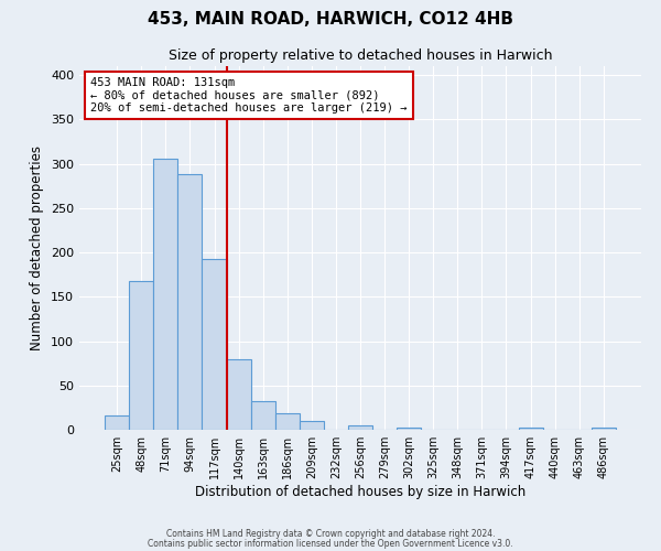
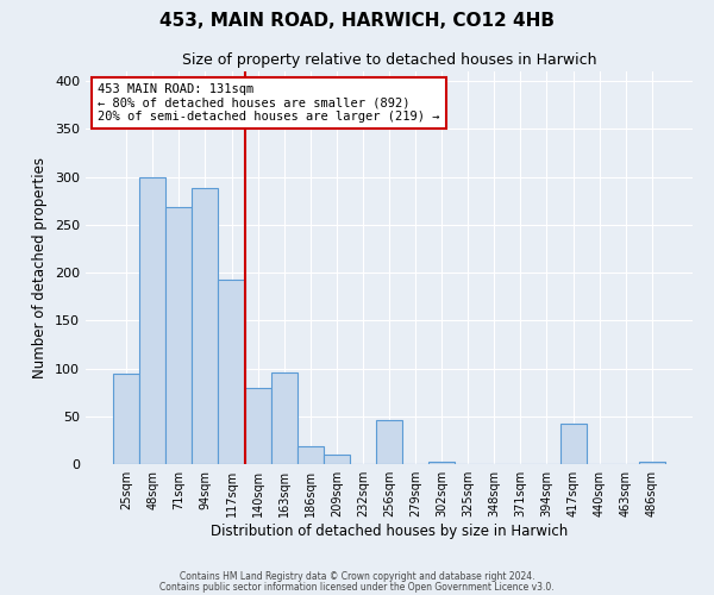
25sqm: 16 -> 94
48sqm: 168 -> 300
71sqm: 306 -> 268
163sqm: 32 -> 96
256sqm: 5 -> 46
417sqm: 3 -> 42
